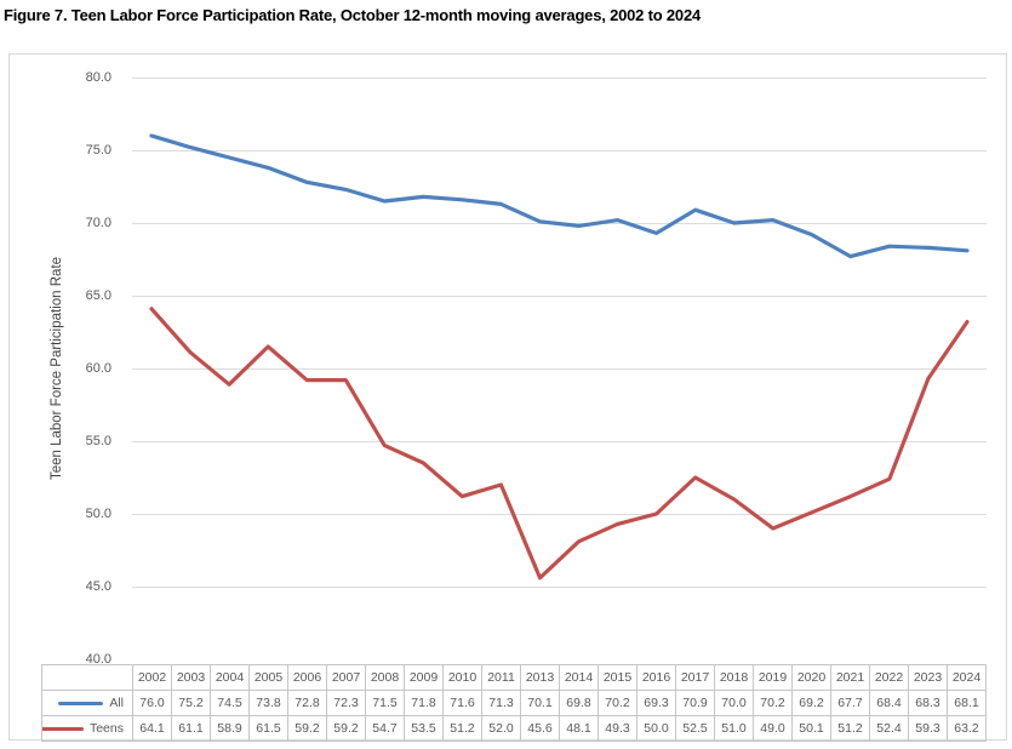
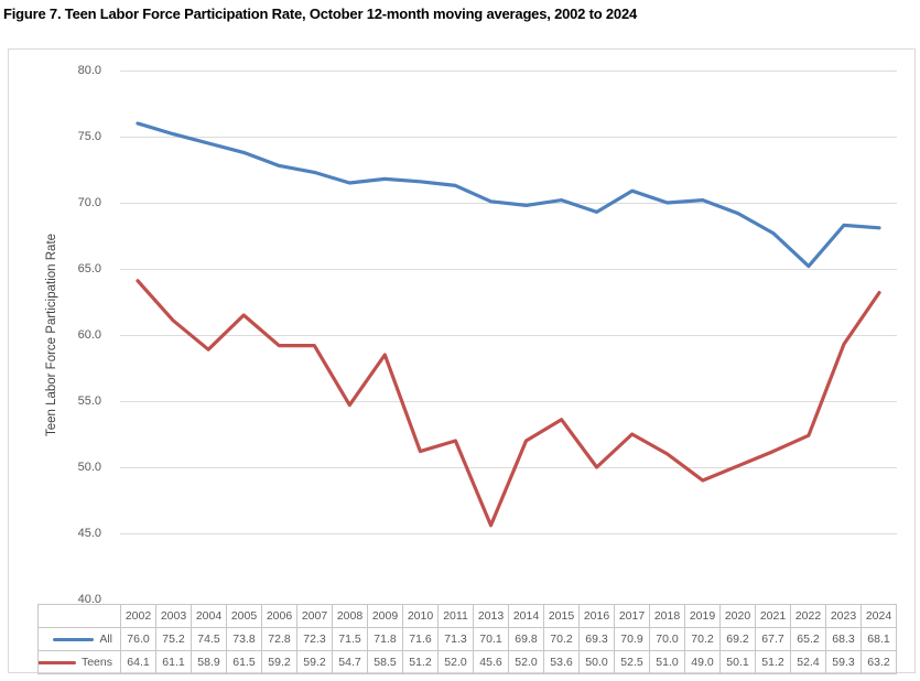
Teens/2009: 53.5 -> 58.5
Teens/2014: 48.1 -> 52.0
Teens/2015: 49.3 -> 53.6
All/2022: 68.4 -> 65.2
